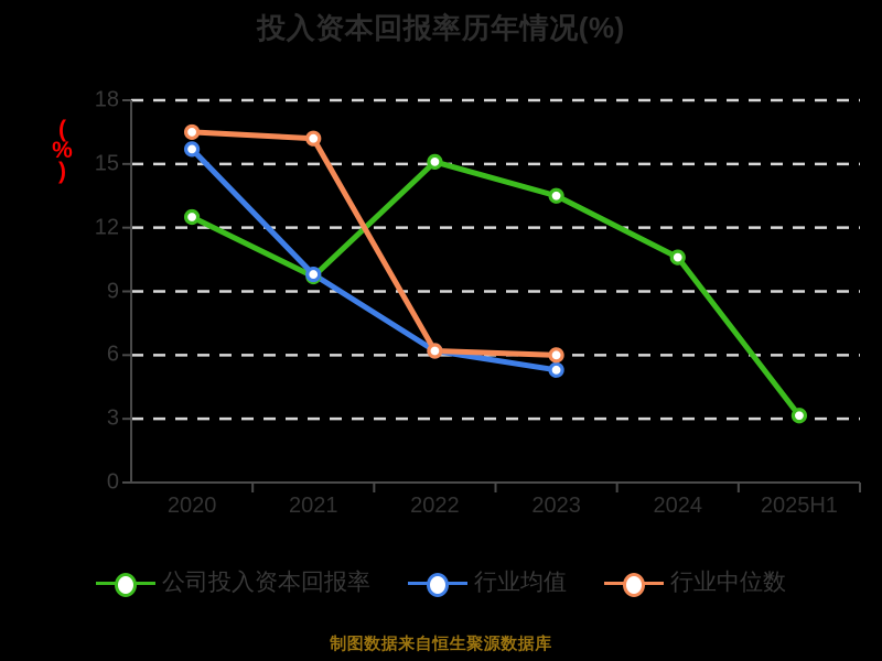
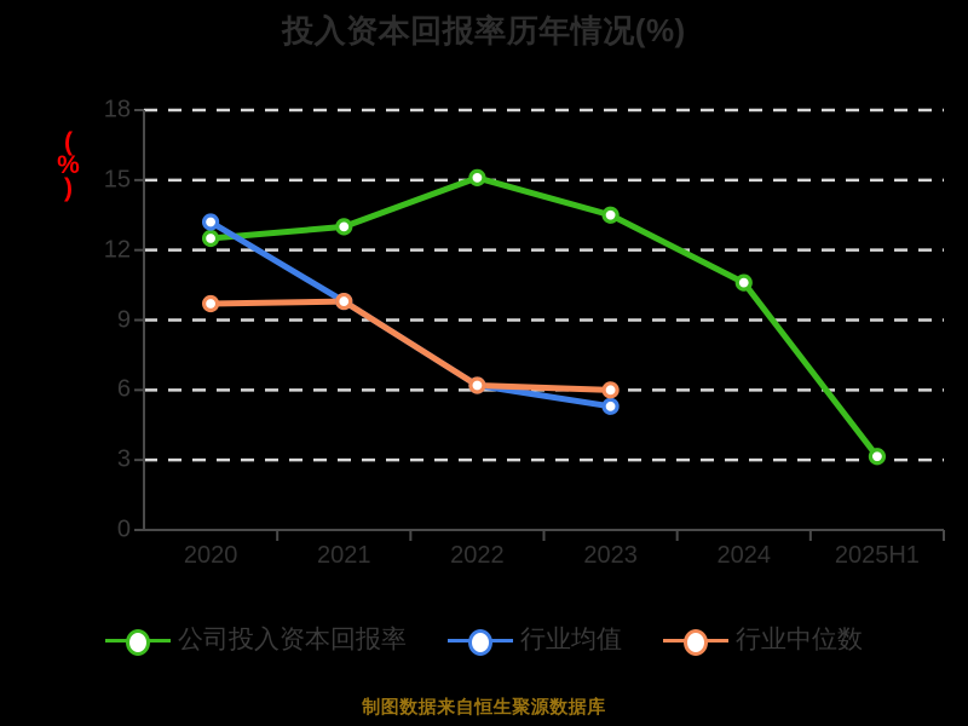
行业均值/2020: 15.7 -> 13.2
行业中位数/2020: 16.5 -> 9.7
公司投入资本回报率/2021: 9.7 -> 13.0
行业中位数/2021: 16.2 -> 9.8
